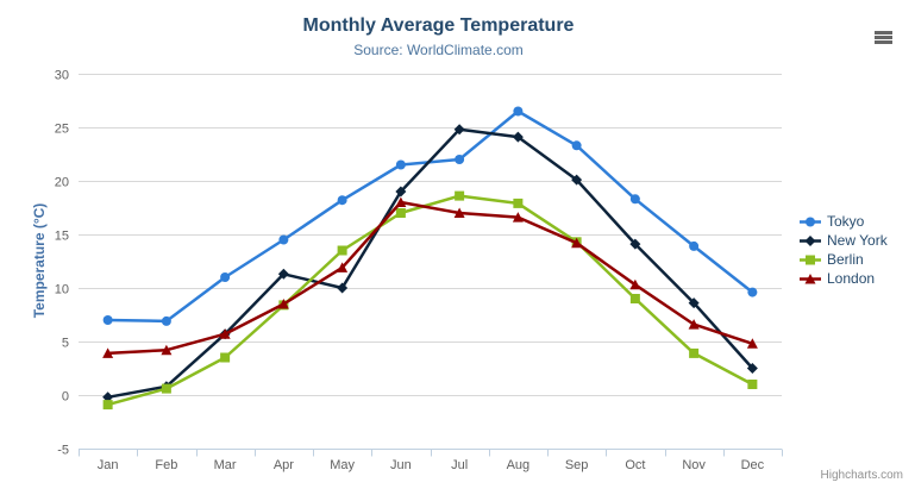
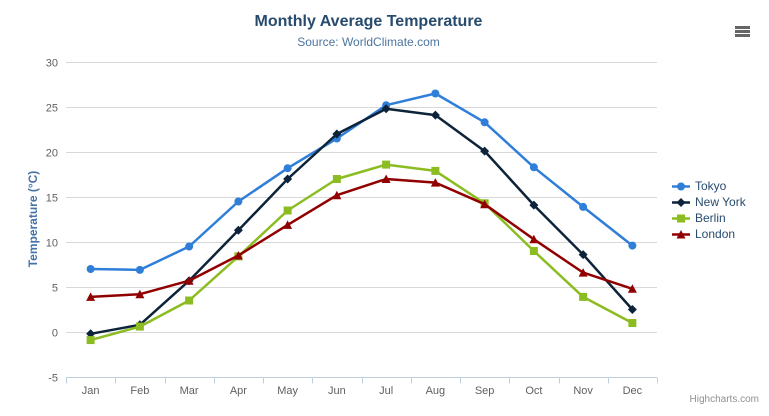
Tokyo/Mar: 11 -> 10
New York/May: 10 -> 17
New York/Jun: 19 -> 22
London/Jun: 18 -> 15
Tokyo/Jul: 22 -> 25
